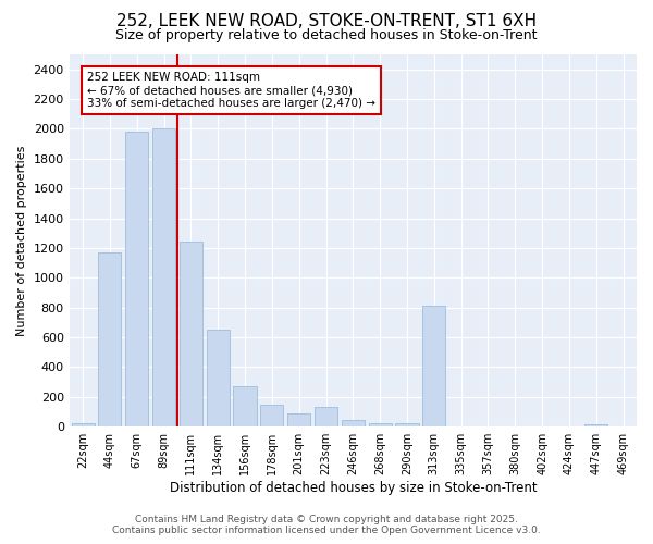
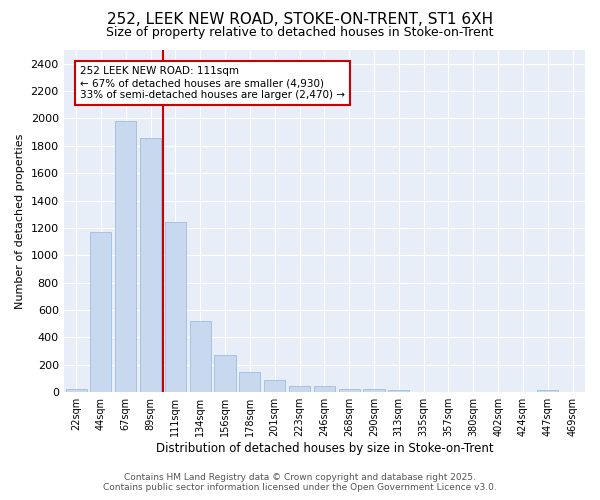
89sqm: 2000 -> 1860
134sqm: 650 -> 520
223sqm: 130 -> 40
313sqm: 810 -> 20
